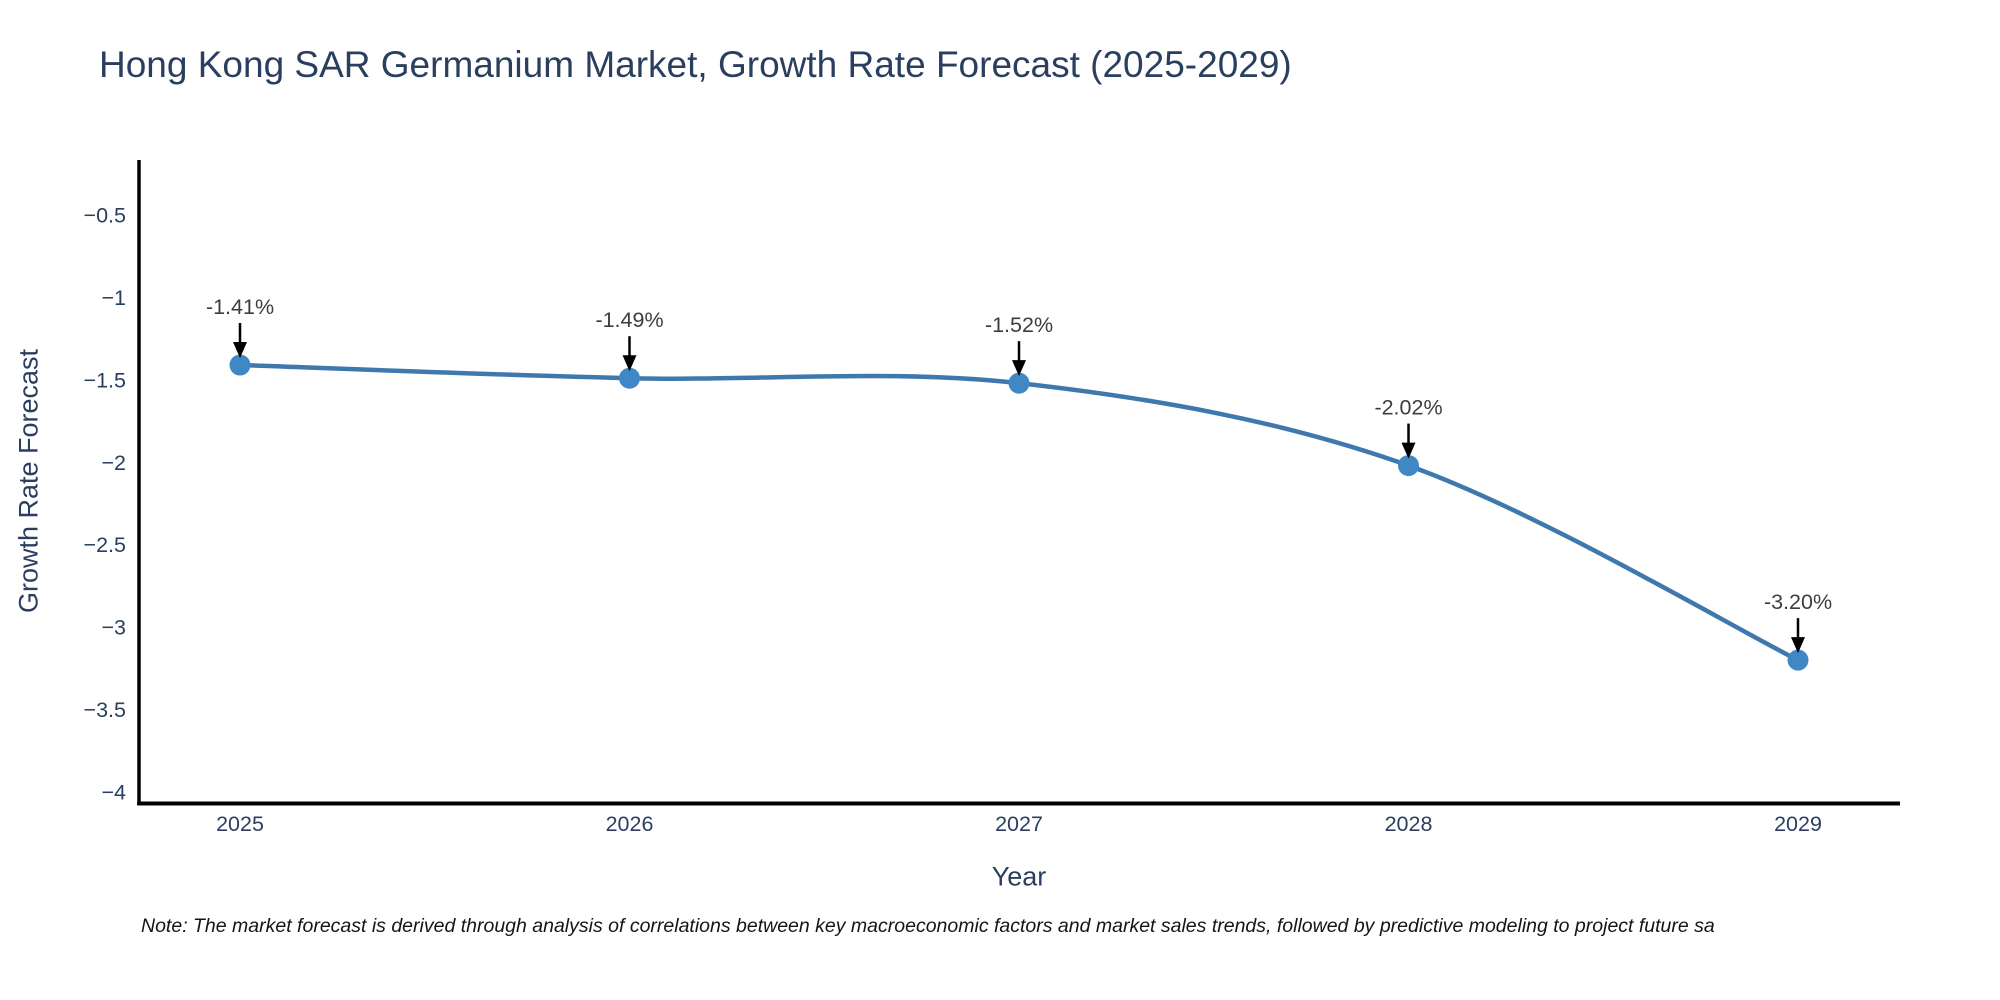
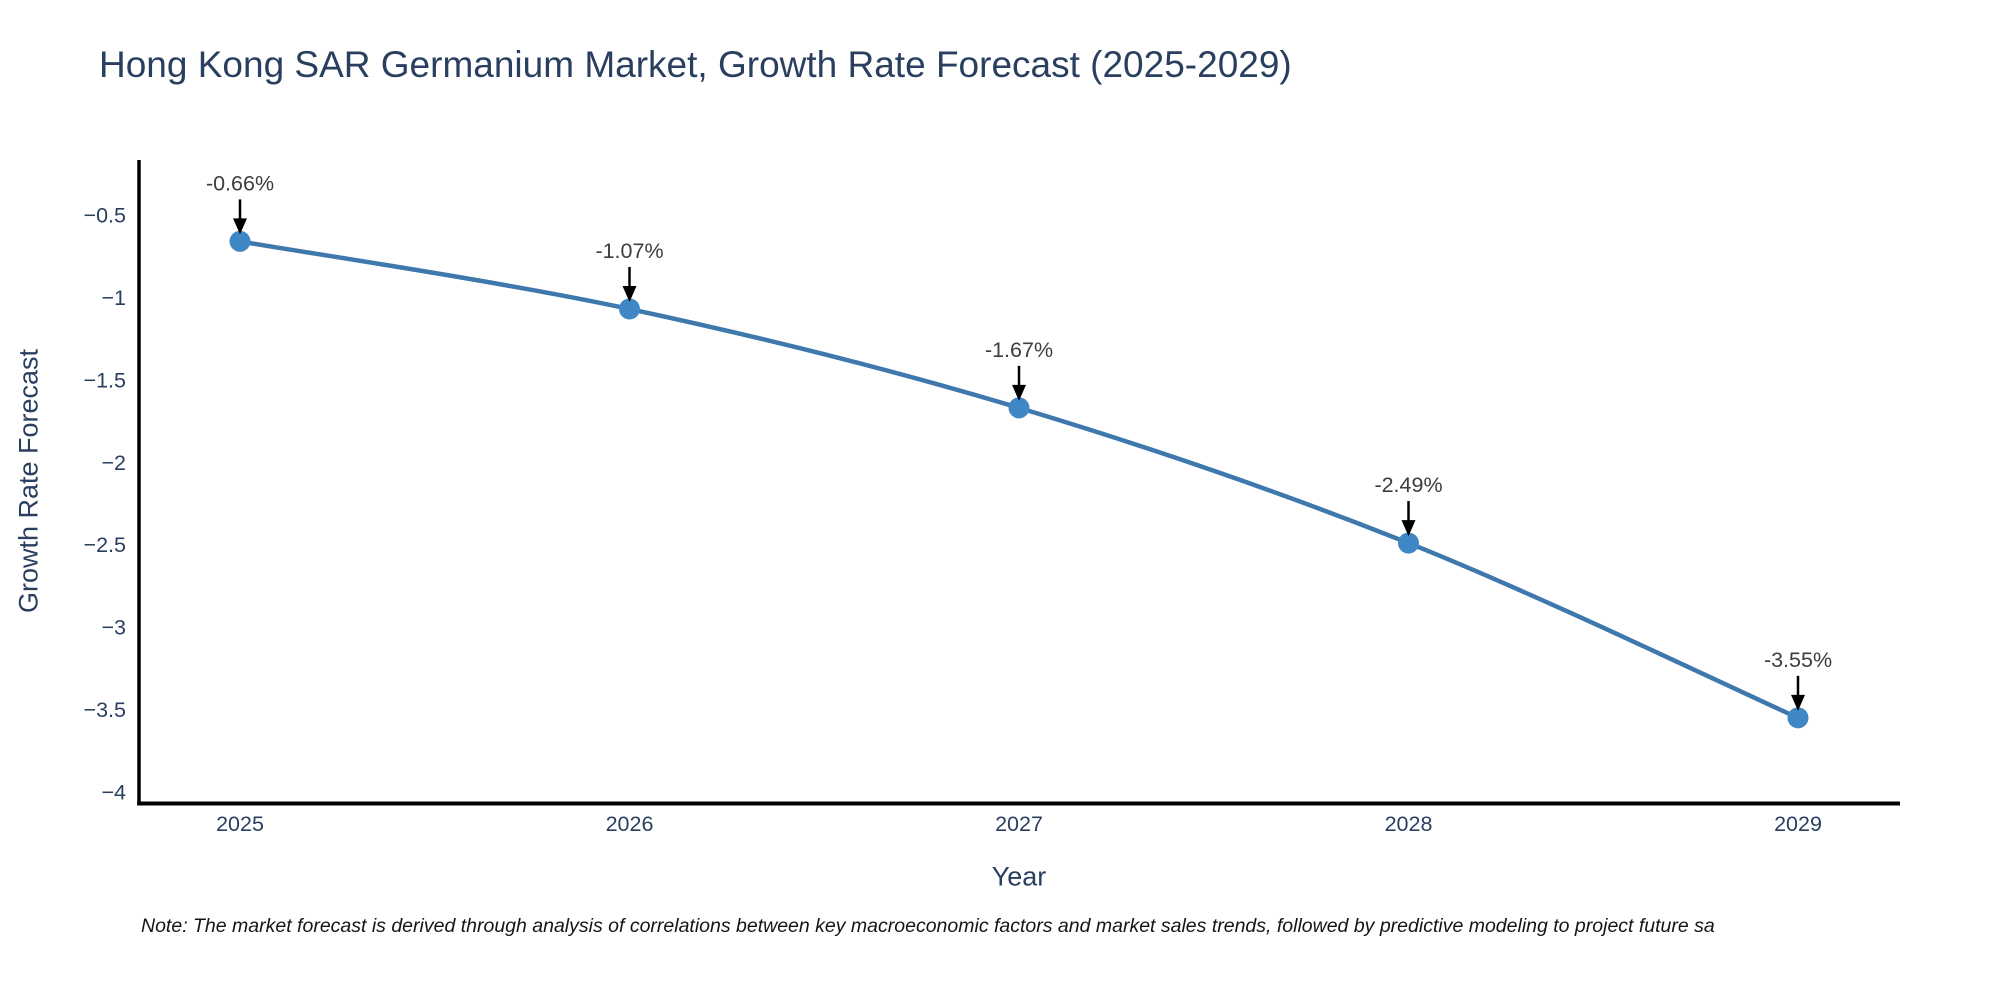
2025: -1.41% -> -0.66%
2026: -1.49% -> -1.07%
2027: -1.52% -> -1.67%
2028: -2.02% -> -2.49%
2029: -3.20% -> -3.55%
